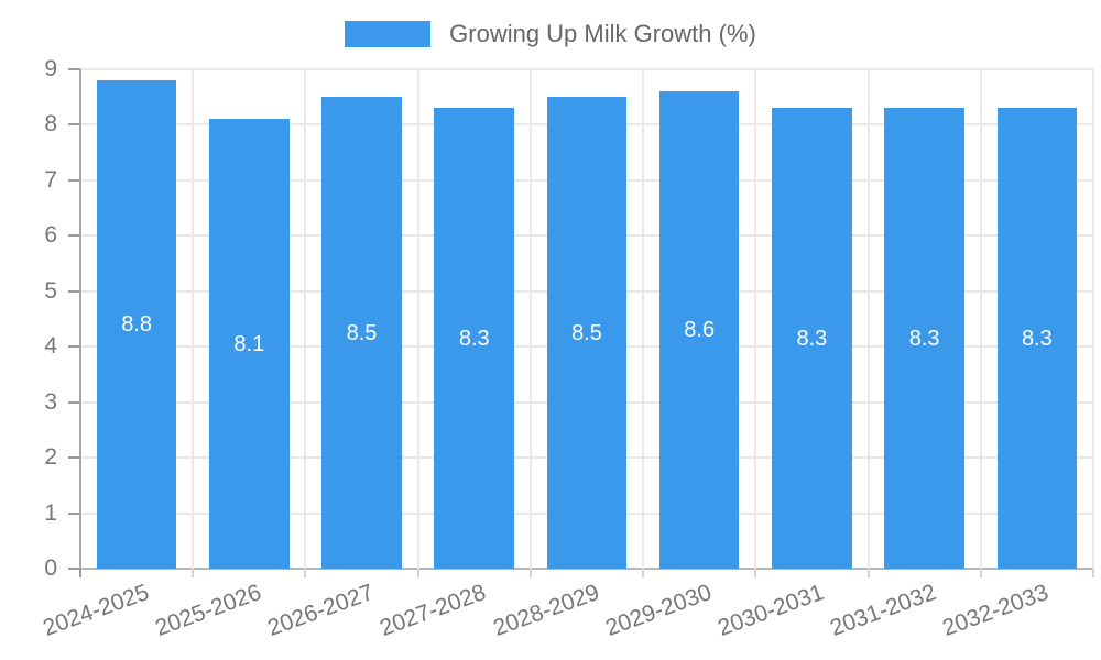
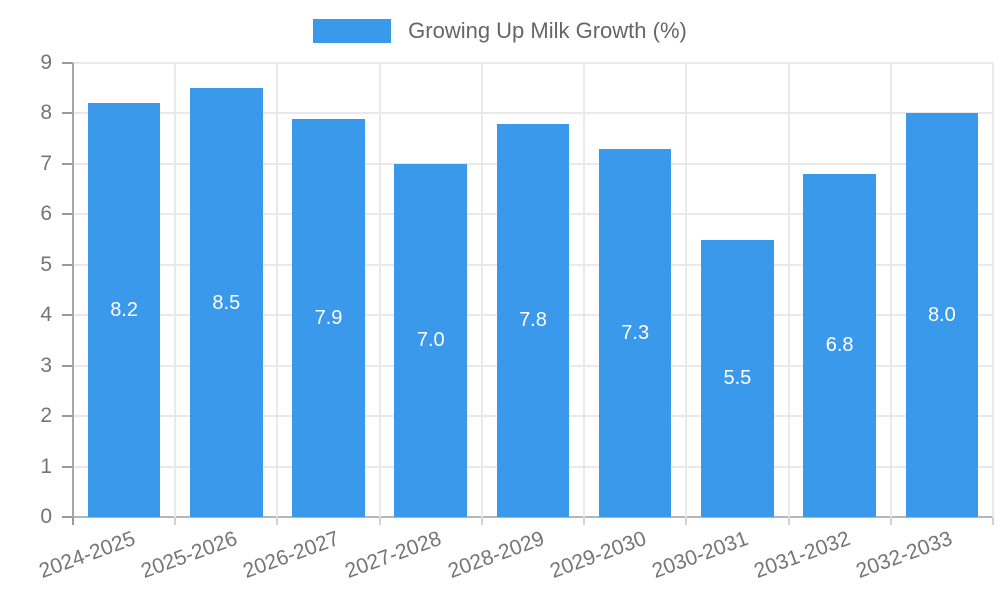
2024-2025: 8.8 -> 8.2
2025-2026: 8.1 -> 8.5
2026-2027: 8.5 -> 7.9
2027-2028: 8.3 -> 7.0
2028-2029: 8.5 -> 7.8
2029-2030: 8.6 -> 7.3
2030-2031: 8.3 -> 5.5
2031-2032: 8.3 -> 6.8
2032-2033: 8.3 -> 8.0
